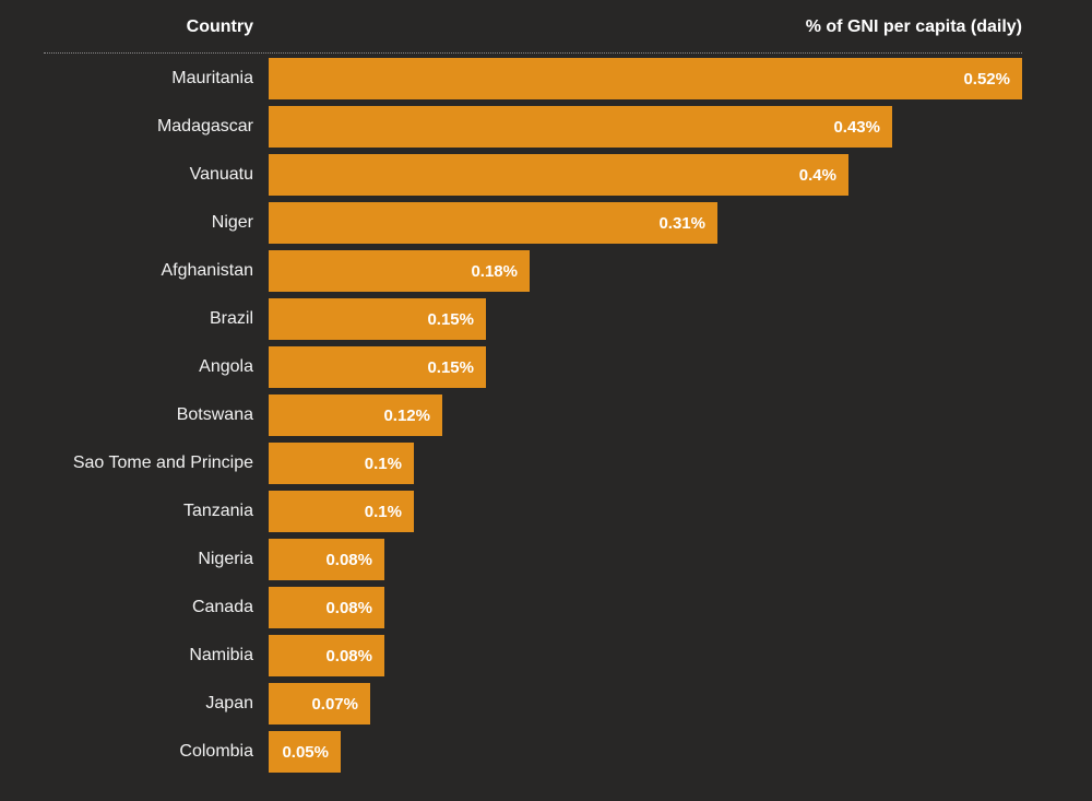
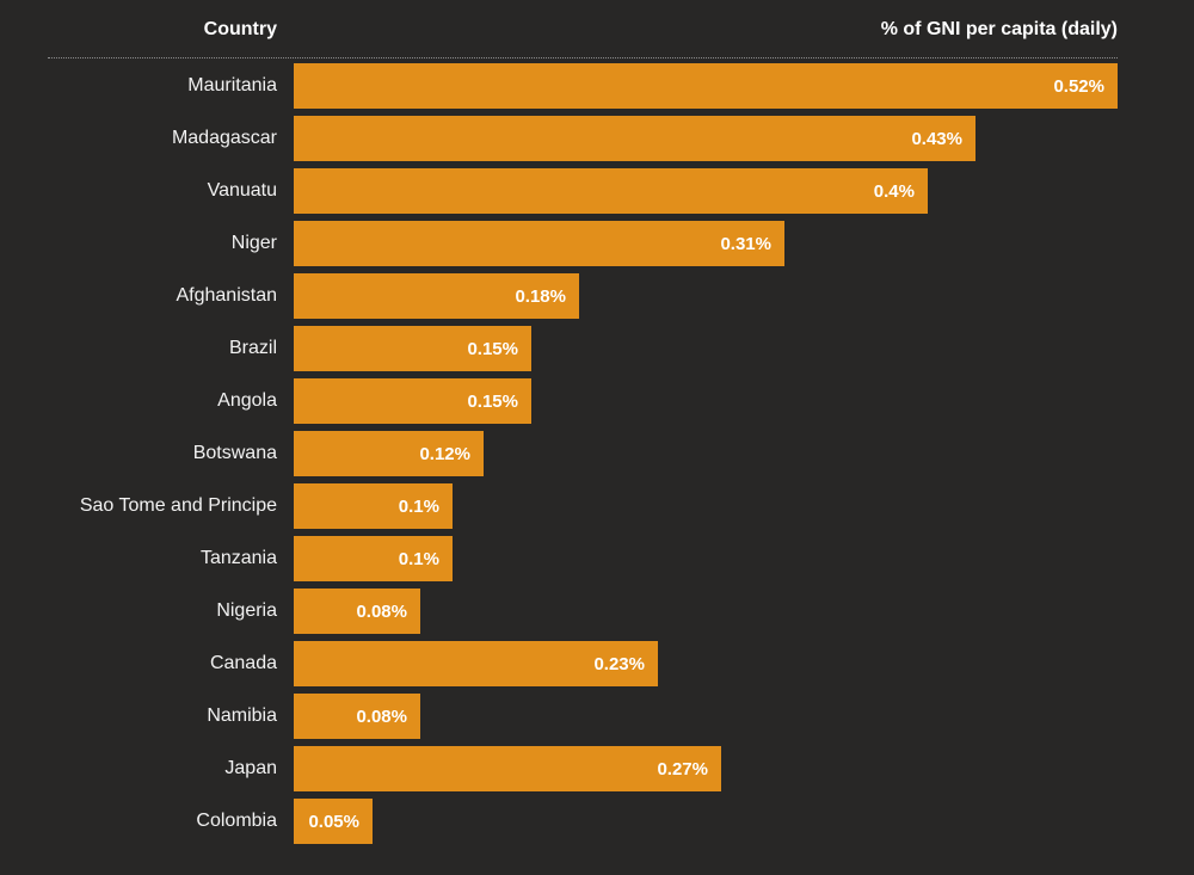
Canada: 0.08% -> 0.23%
Japan: 0.07% -> 0.27%
